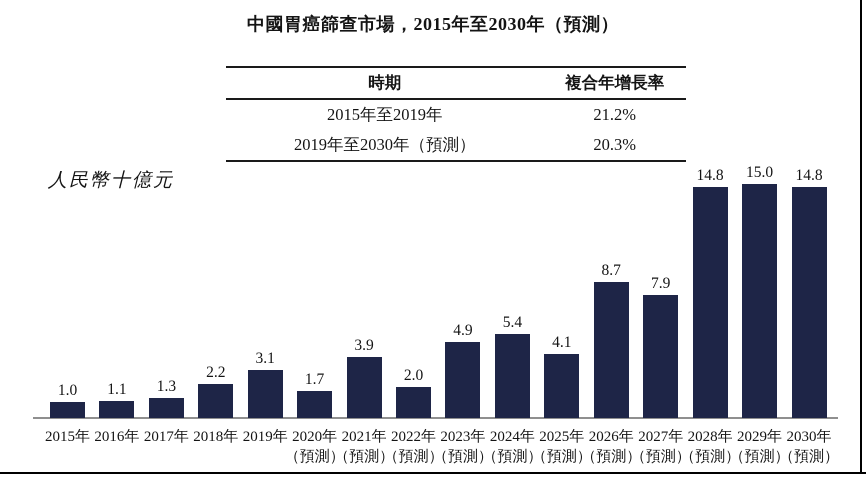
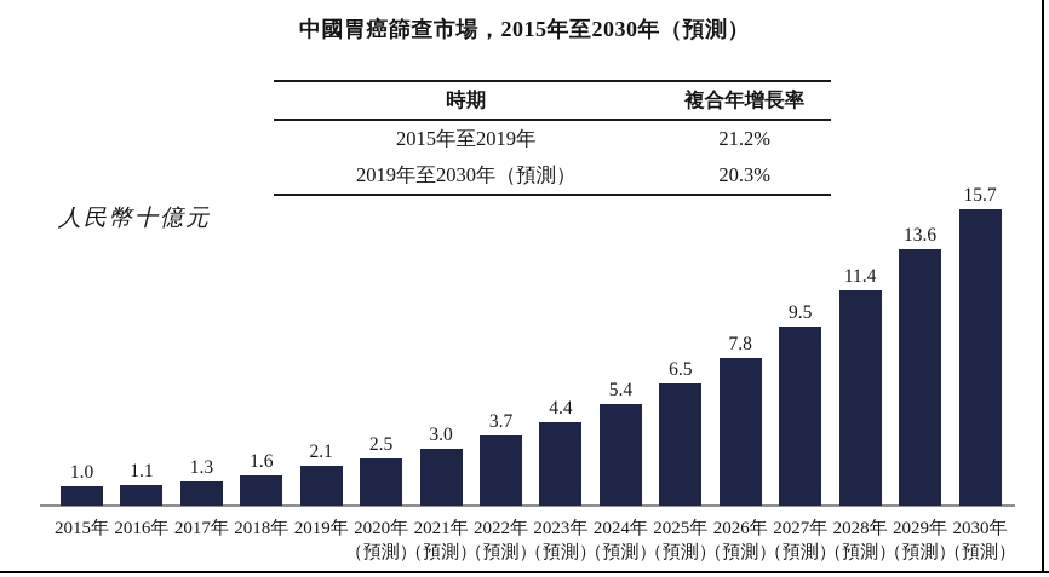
2018年: 2.2 -> 1.6
2019年: 3.1 -> 2.1
2020年: 1.7 -> 2.5
2021年: 3.9 -> 3.0
2022年: 2.0 -> 3.7
2023年: 4.9 -> 4.4
2025年: 4.1 -> 6.5
2026年: 8.7 -> 7.8
2027年: 7.9 -> 9.5
2028年: 14.8 -> 11.4
2029年: 15.0 -> 13.6
2030年: 14.8 -> 15.7
